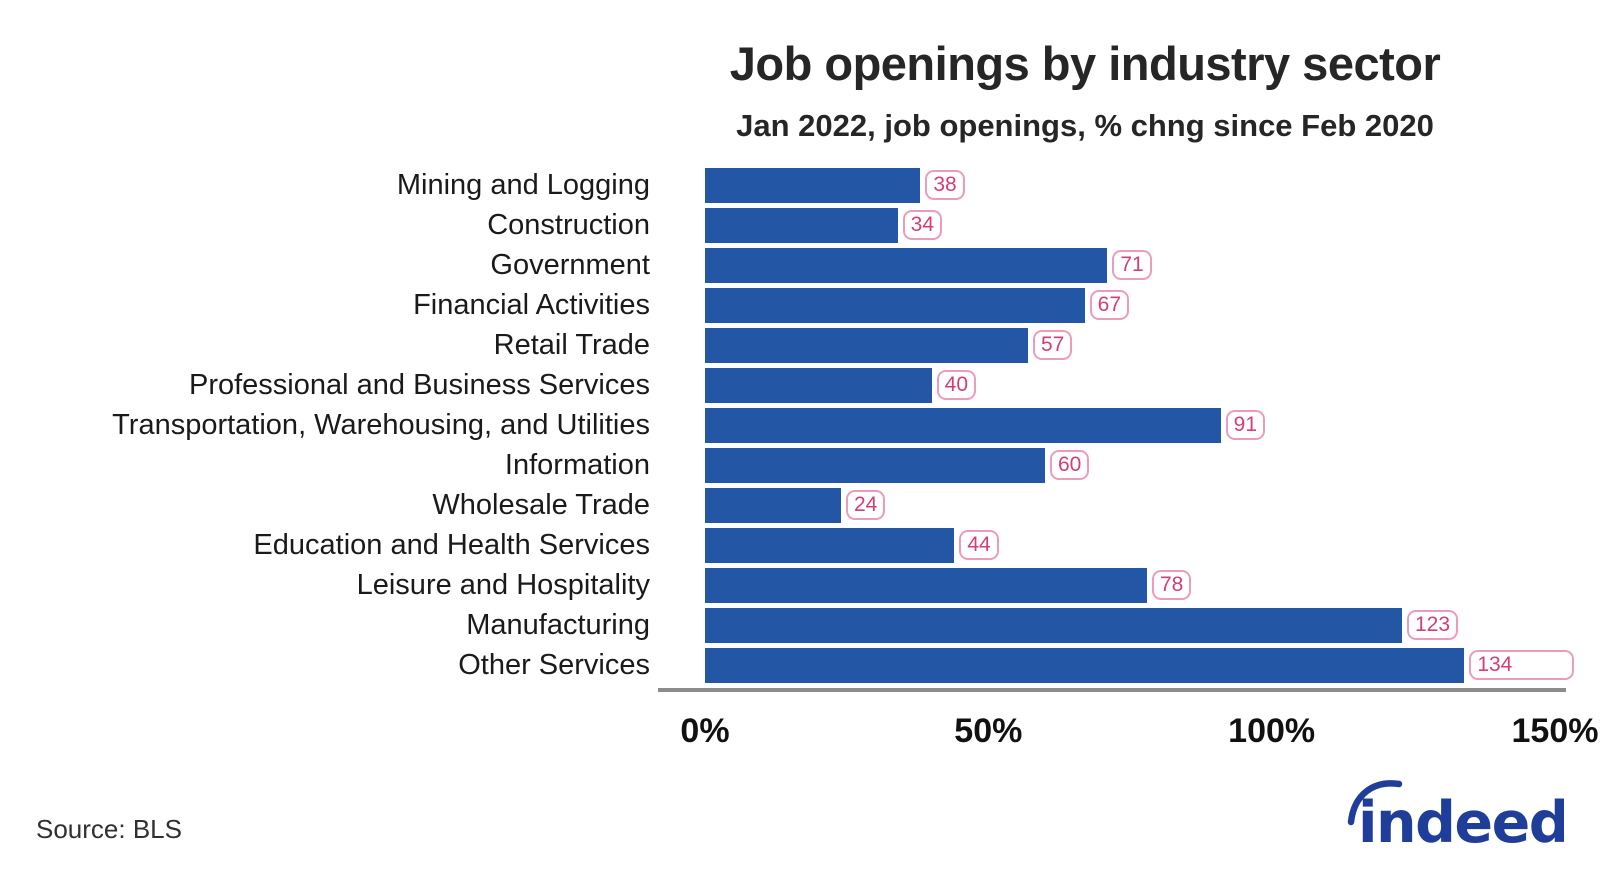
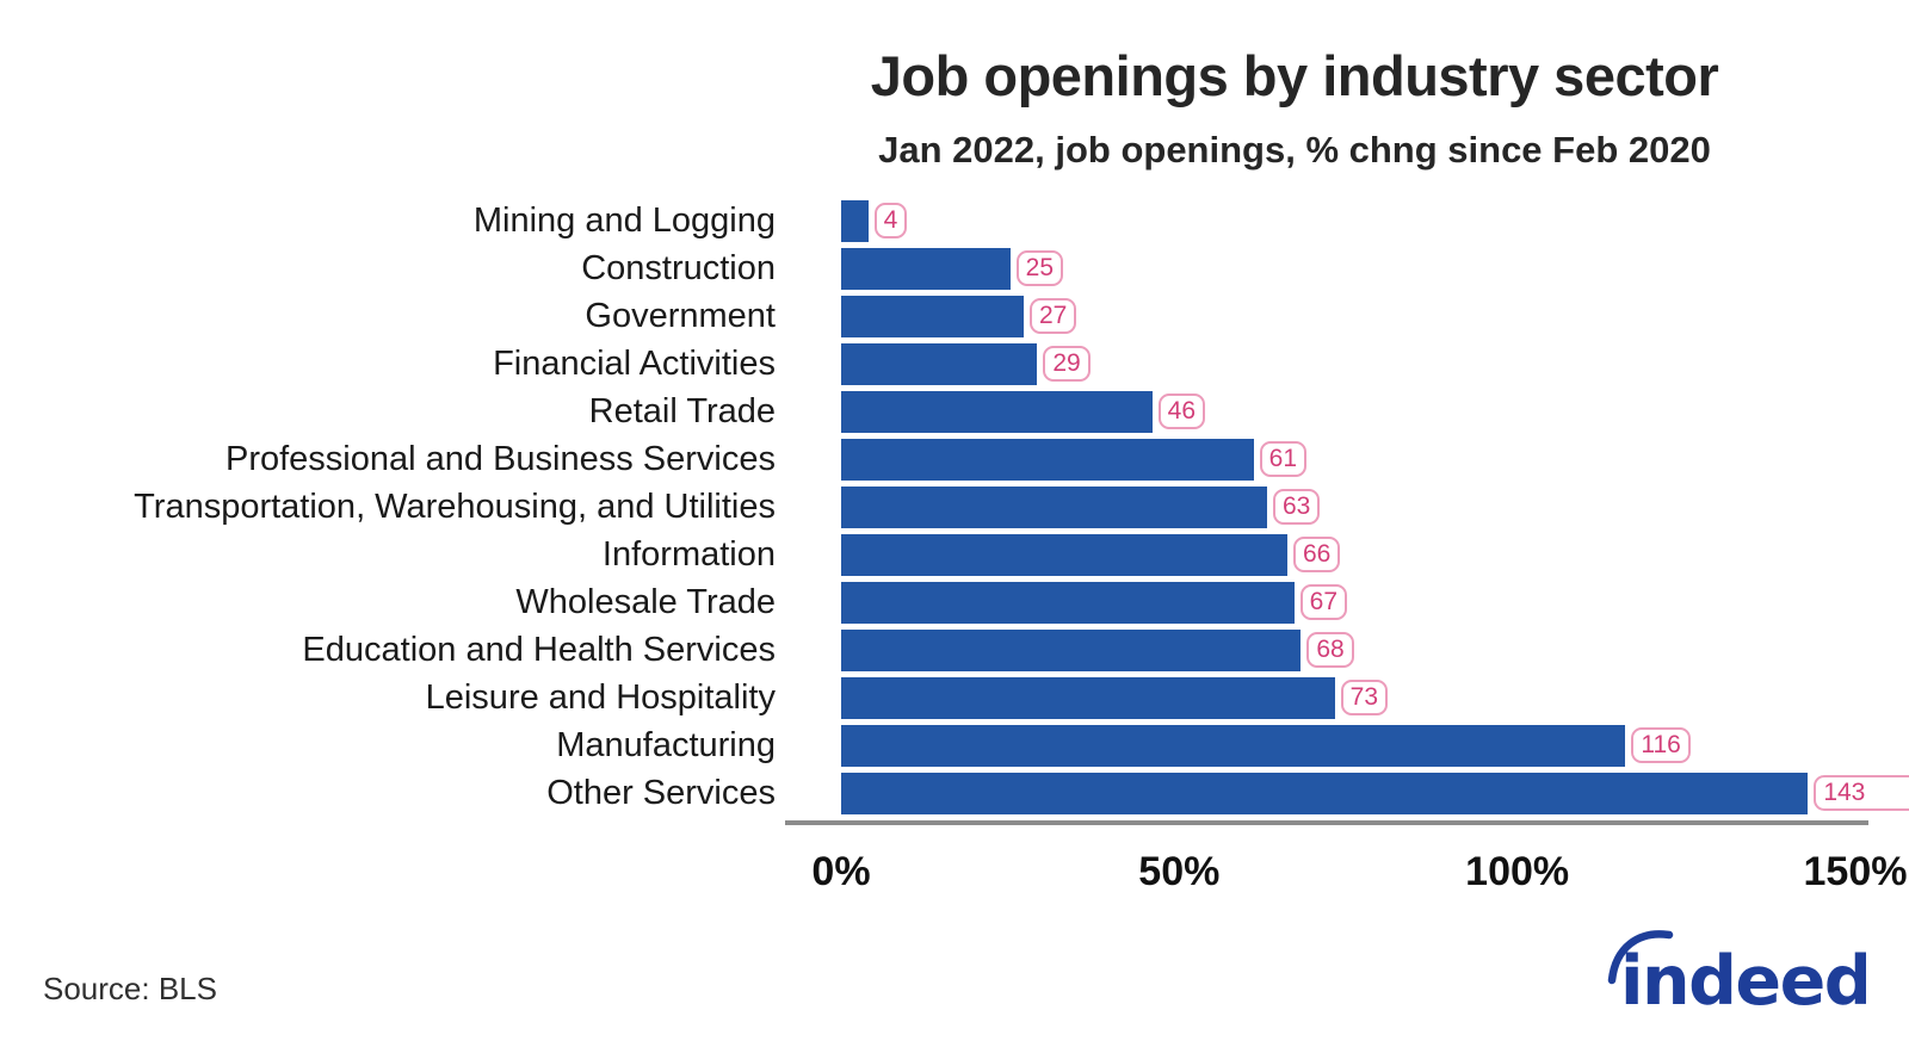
Mining and Logging: 38 -> 4
Construction: 34 -> 25
Government: 71 -> 27
Financial Activities: 67 -> 29
Retail Trade: 57 -> 46
Professional and Business Services: 40 -> 61
Transportation, Warehousing, and Utilities: 91 -> 63
Information: 60 -> 66
Wholesale Trade: 24 -> 67
Education and Health Services: 44 -> 68
Leisure and Hospitality: 78 -> 73
Manufacturing: 123 -> 116
Other Services: 134 -> 143
